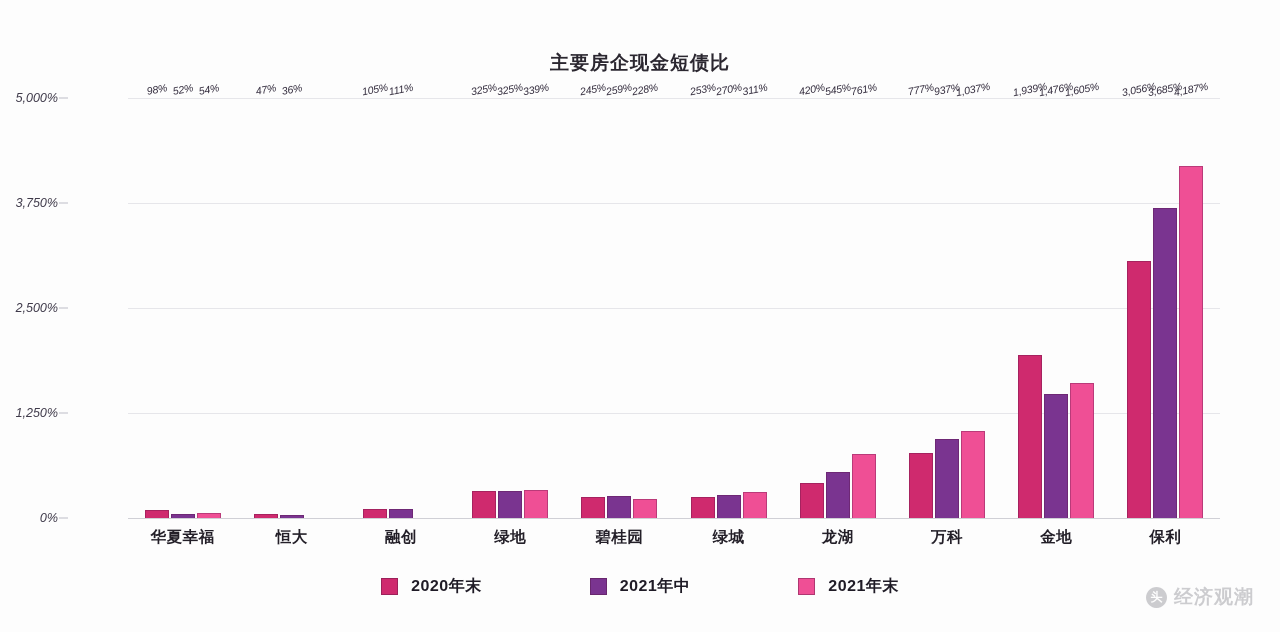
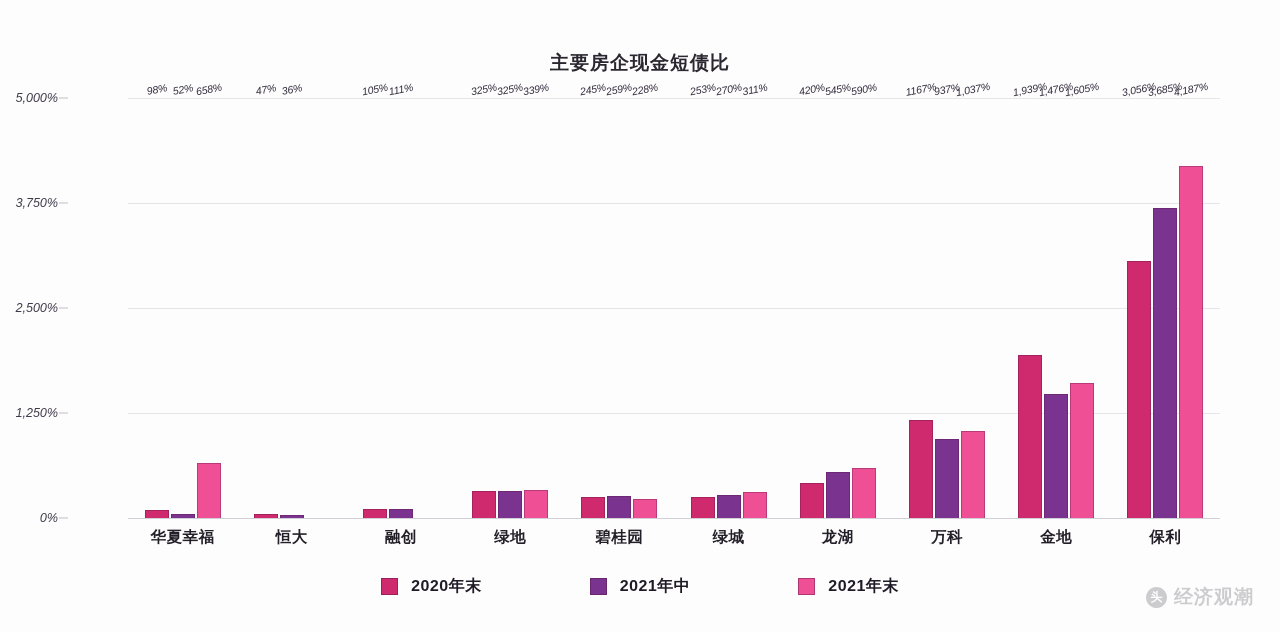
2021年末/华夏幸福: 54% -> 658%
2021年末/龙湖: 761% -> 590%
2020年末/万科: 777% -> 1167%
